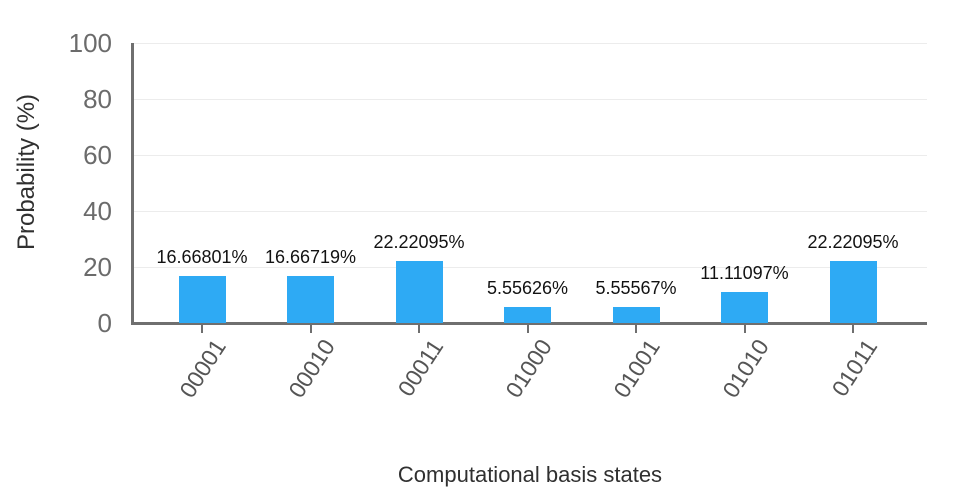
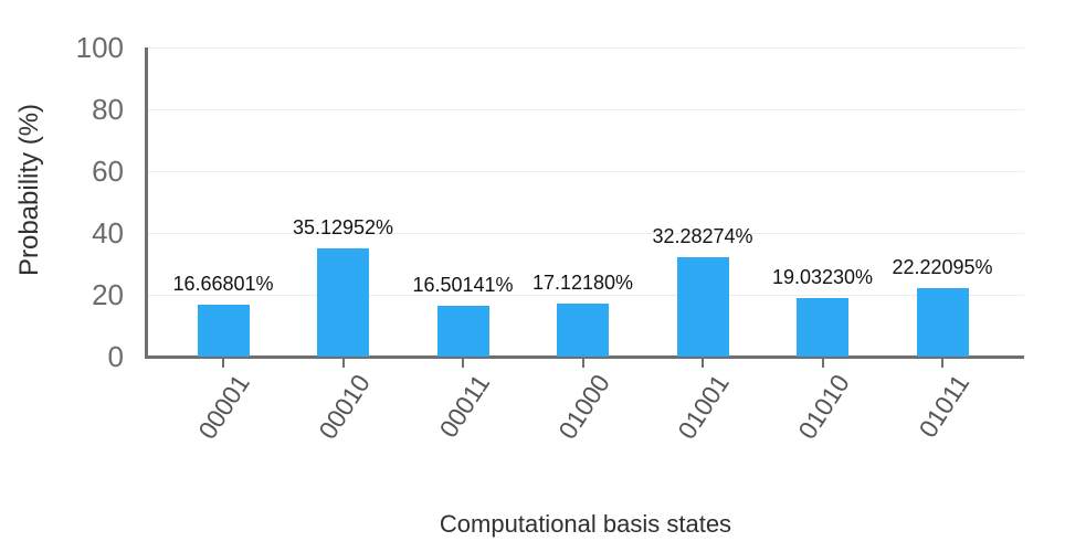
00010: 16.66719% -> 35.12952%
00011: 22.22095% -> 16.50141%
01000: 5.55626% -> 17.12180%
01001: 5.55567% -> 32.28274%
01010: 11.11097% -> 19.03230%
